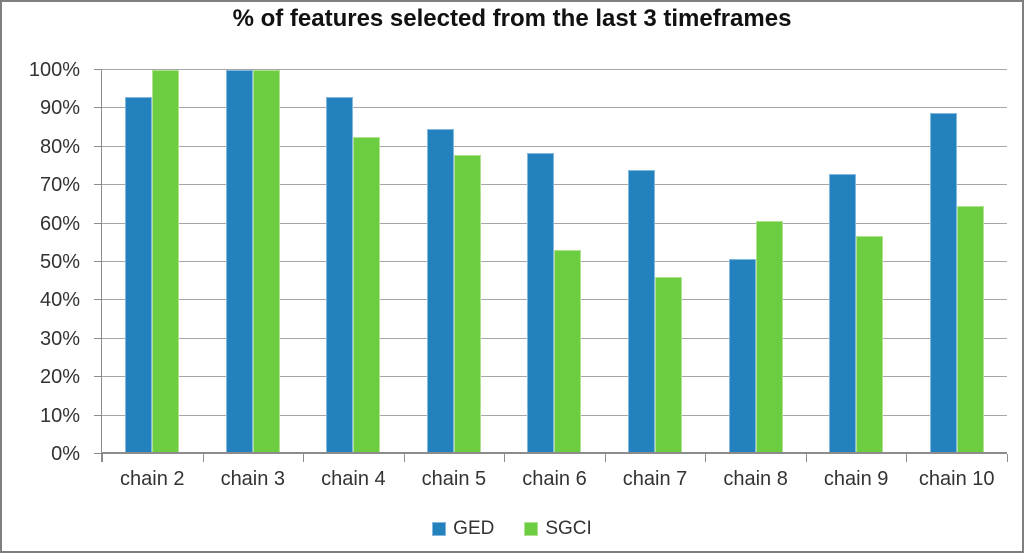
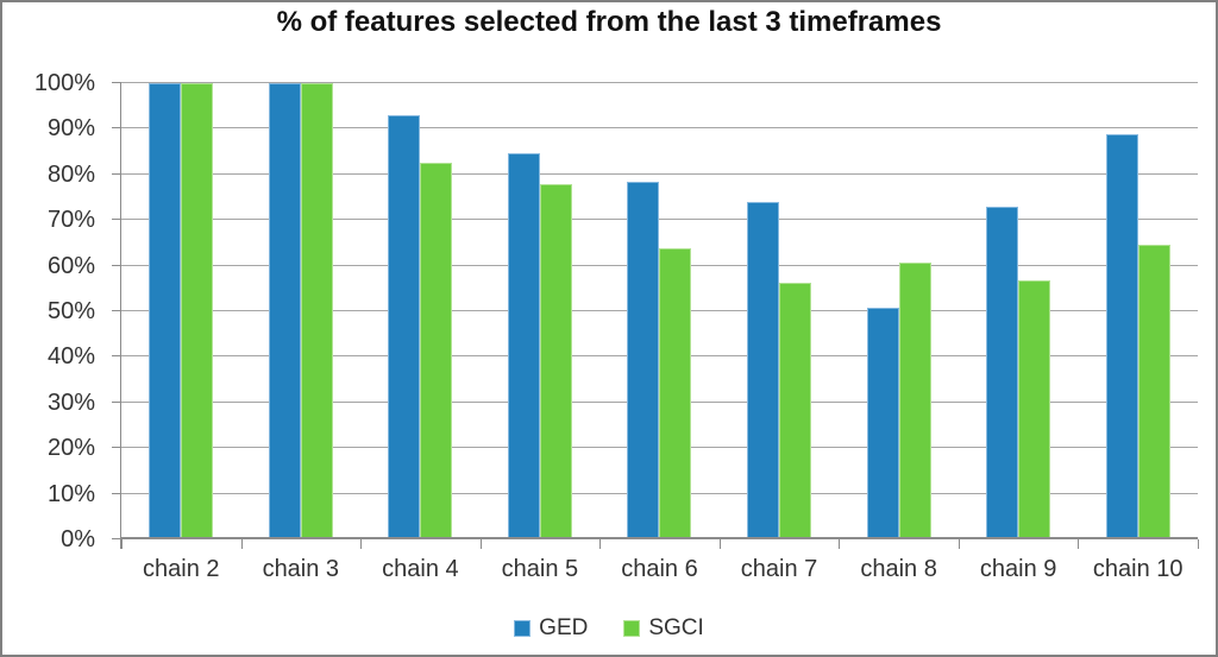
GED/chain 2: 93% -> 100%
SGCI/chain 6: 53% -> 64%
SGCI/chain 7: 46% -> 56%
